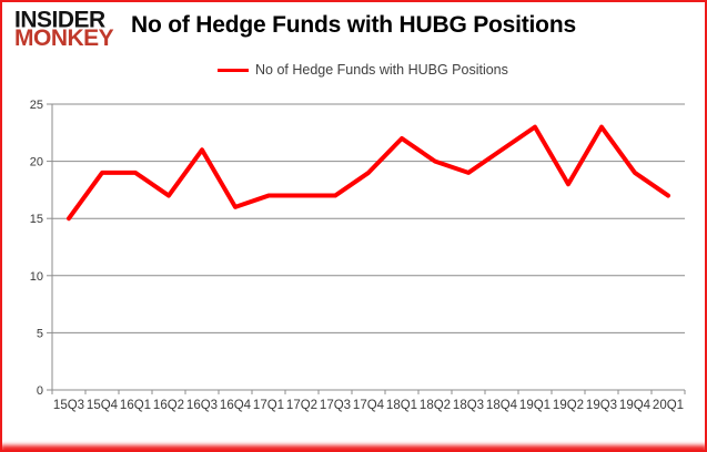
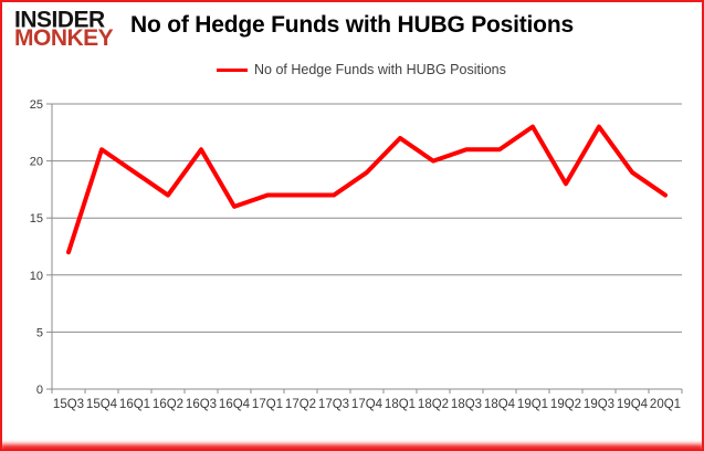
15Q3: 15 -> 12
15Q4: 19 -> 21
18Q3: 19 -> 21
